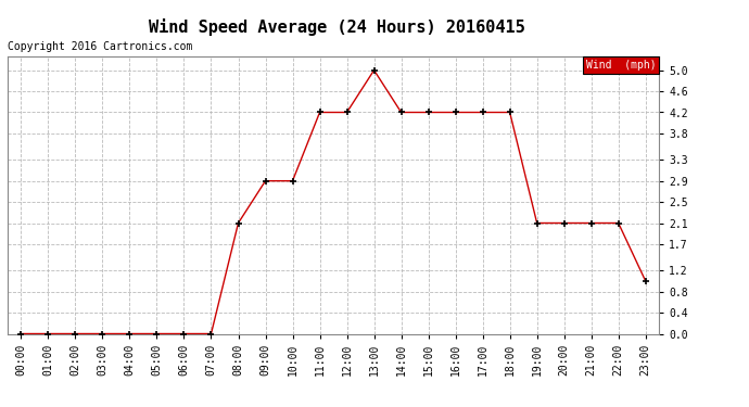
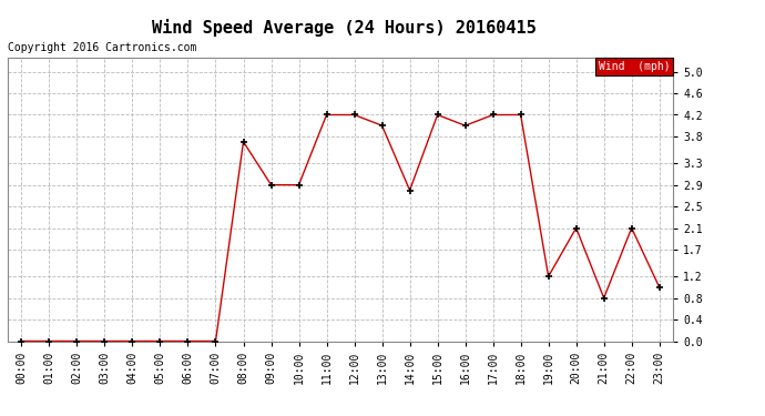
08:00: 2.1 -> 3.7
13:00: 5.0 -> 4.0
14:00: 4.2 -> 2.8
16:00: 4.2 -> 4.0
19:00: 2.1 -> 1.2
21:00: 2.1 -> 0.8
